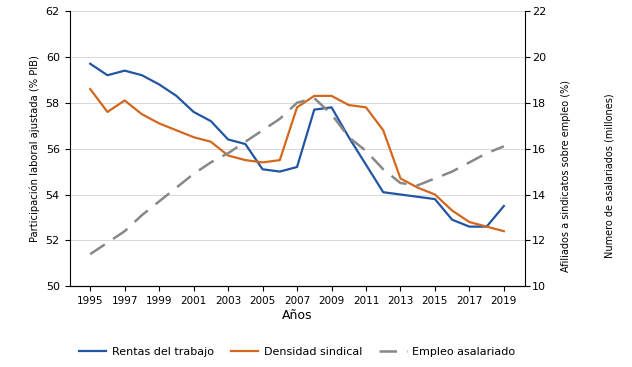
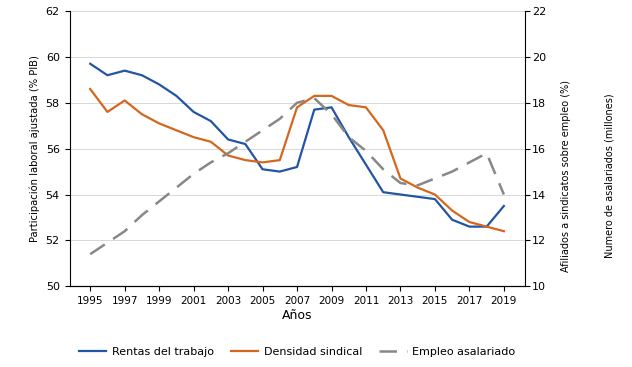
Empleo asalariado/2019: 16.1 -> 14.0
